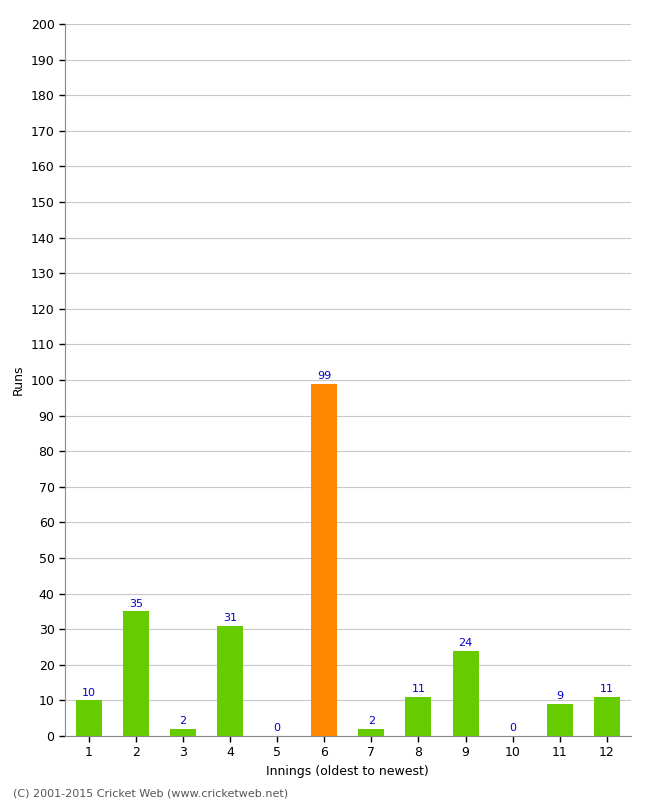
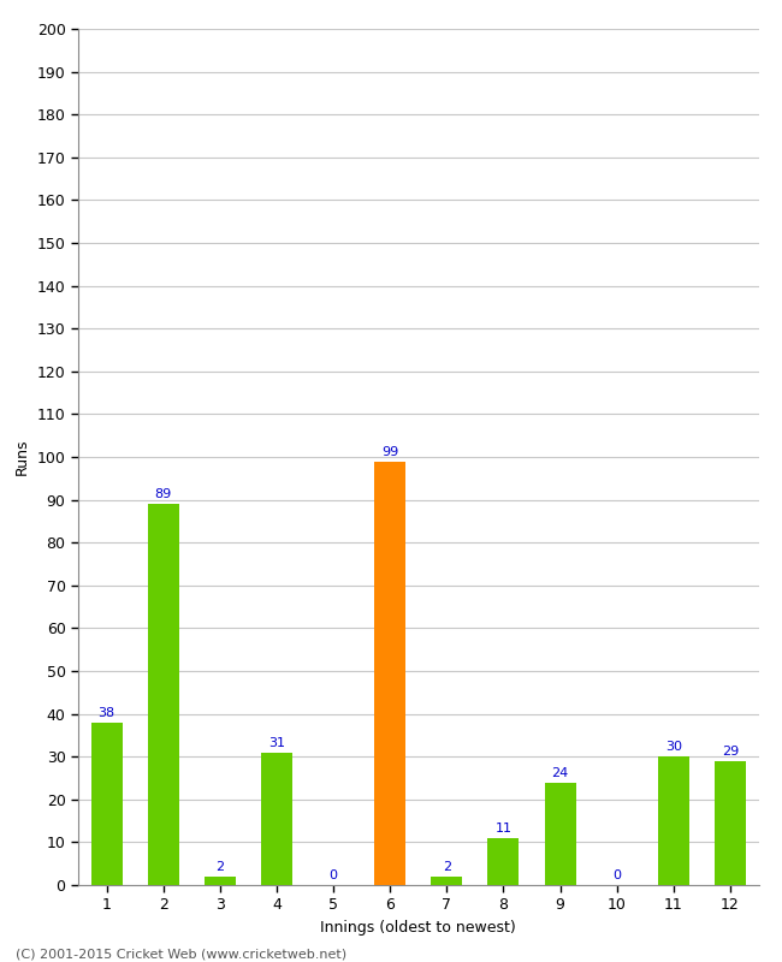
1: 10 -> 38
2: 35 -> 89
11: 9 -> 30
12: 11 -> 29
